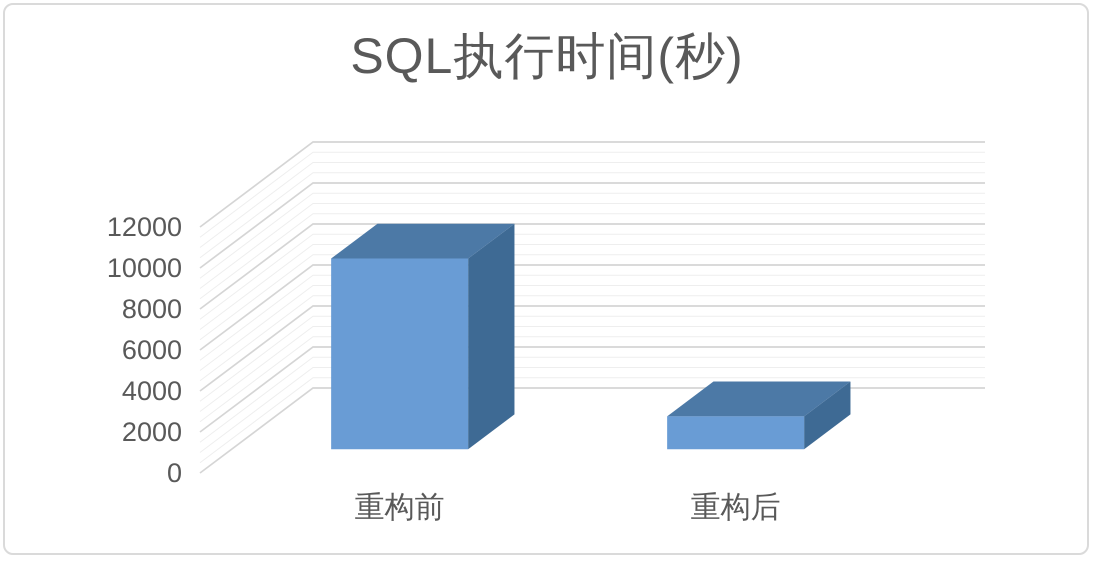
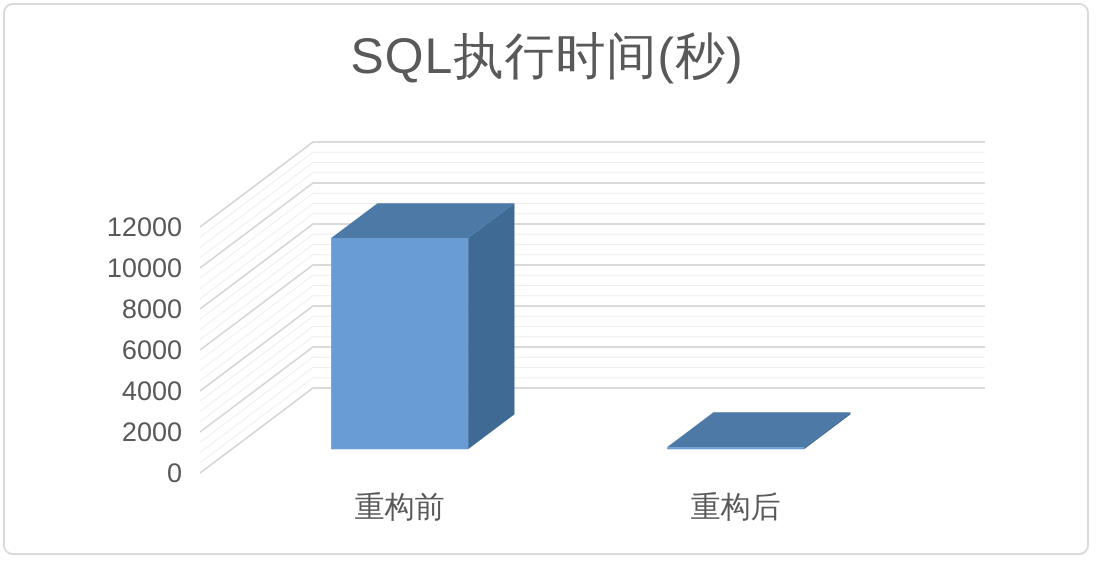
重构前: 9300 -> 10300
重构后: 1600 -> 100
